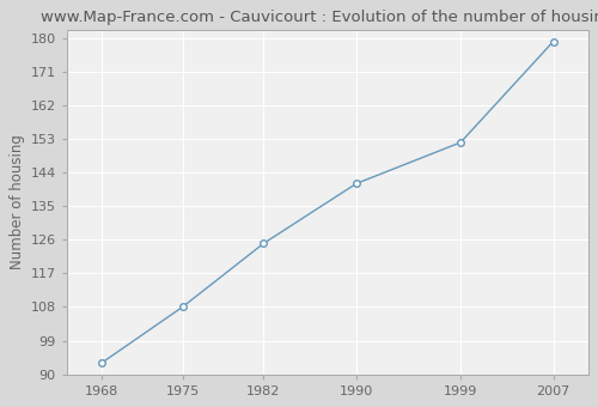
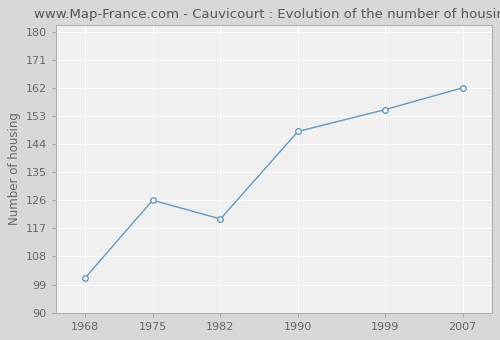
1968: 93 -> 101
1975: 108 -> 126
1982: 125 -> 120
1990: 141 -> 148
1999: 152 -> 155
2007: 179 -> 162
